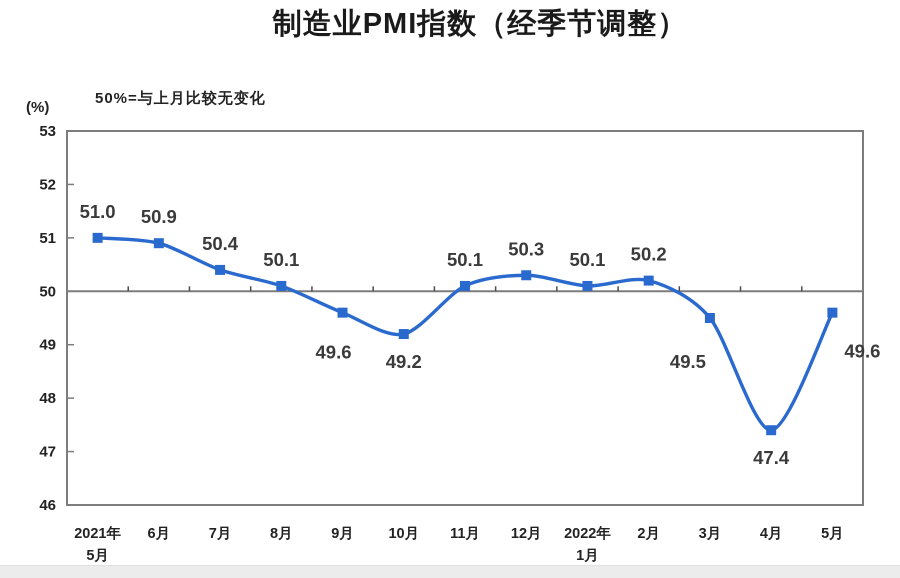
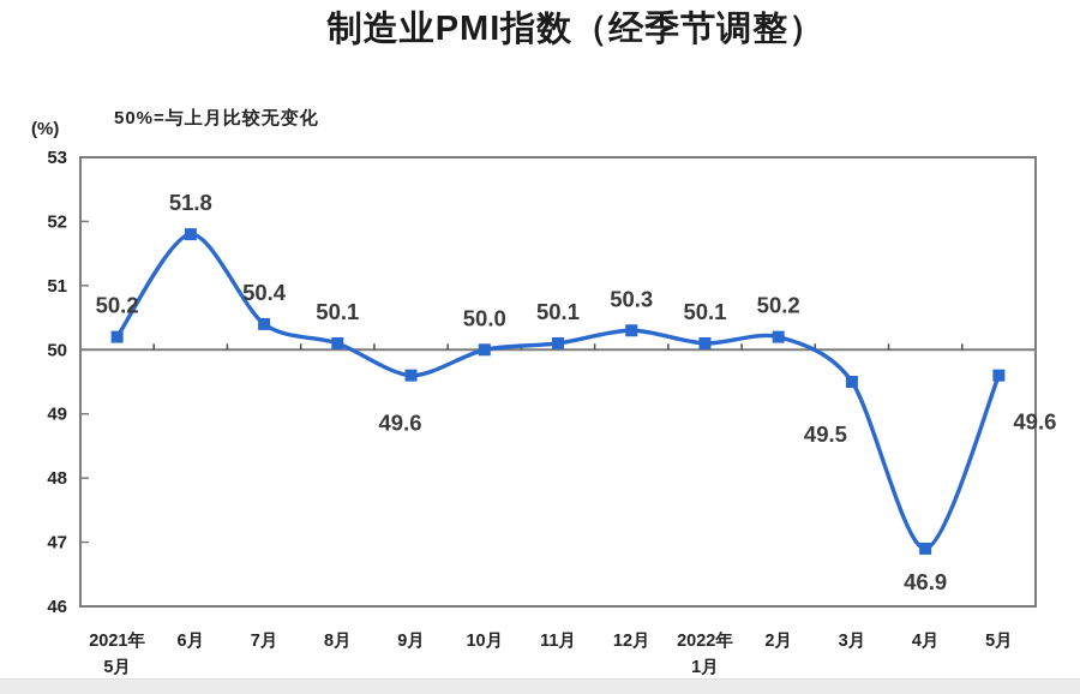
2021年 5月: 51.0 -> 50.2
6月: 50.9 -> 51.8
10月: 49.2 -> 50.0
4月: 47.4 -> 46.9
